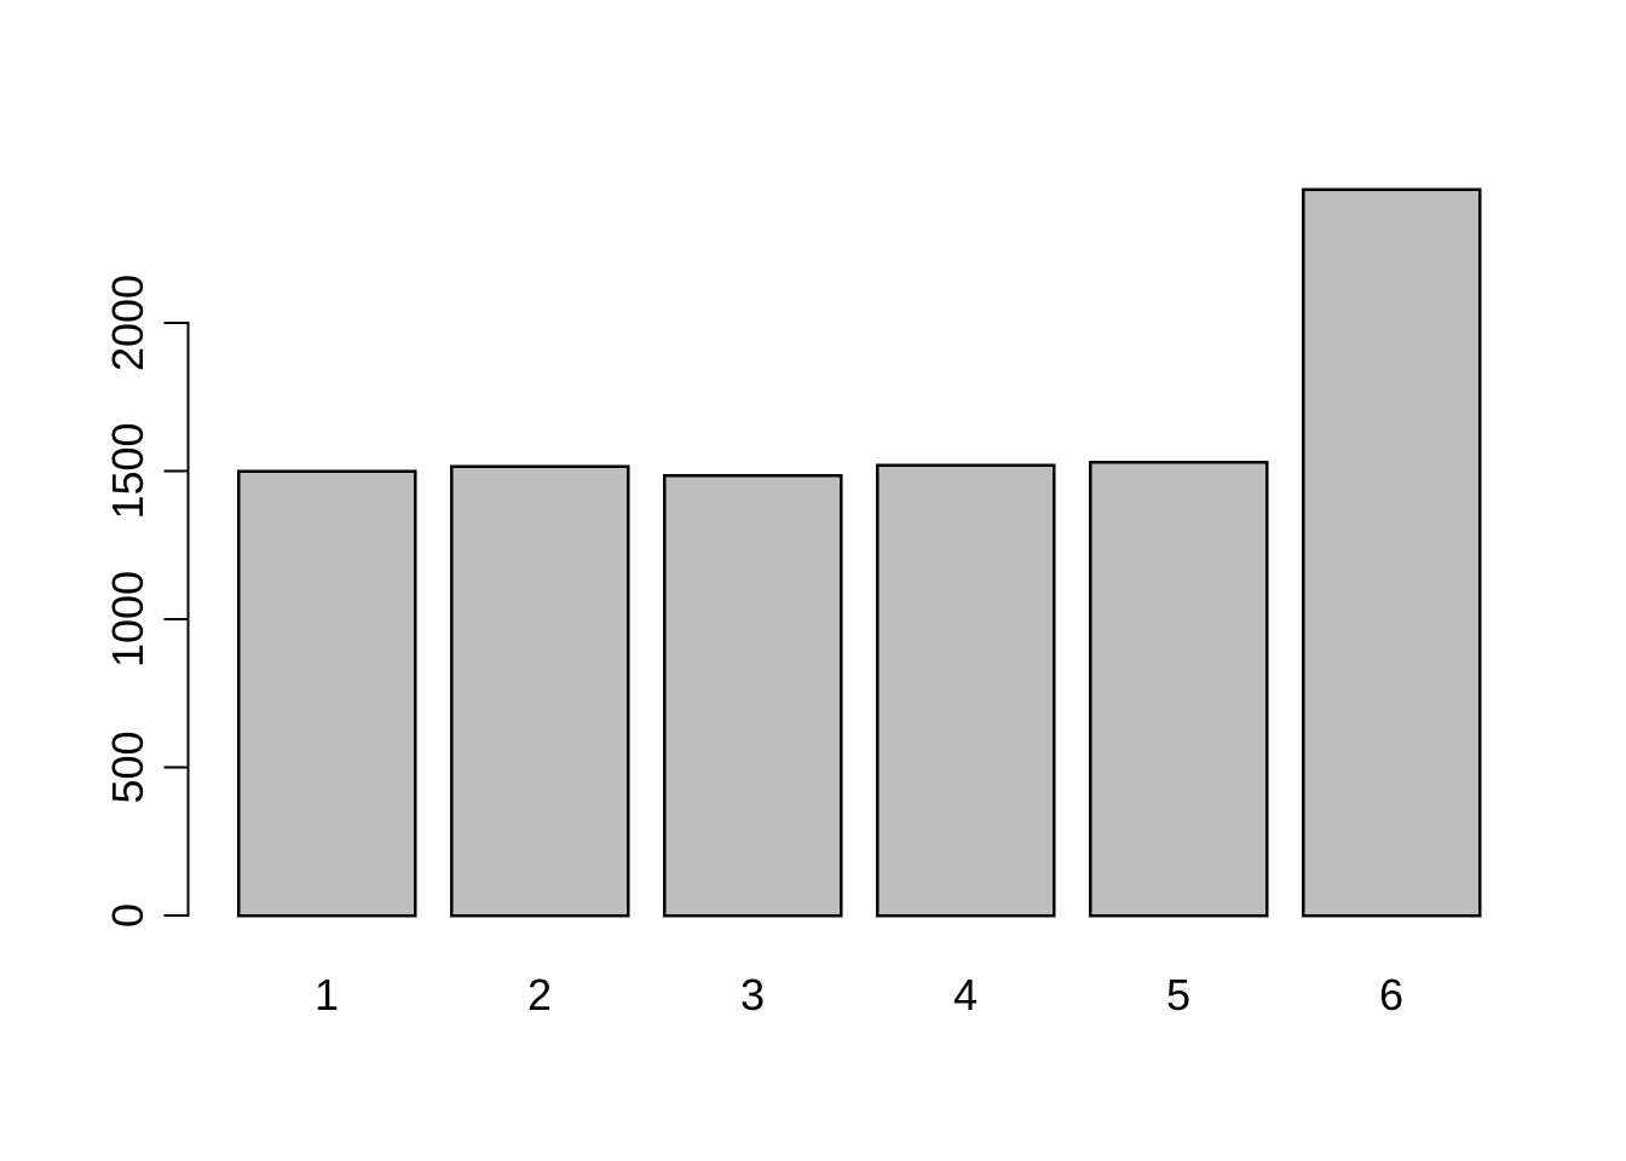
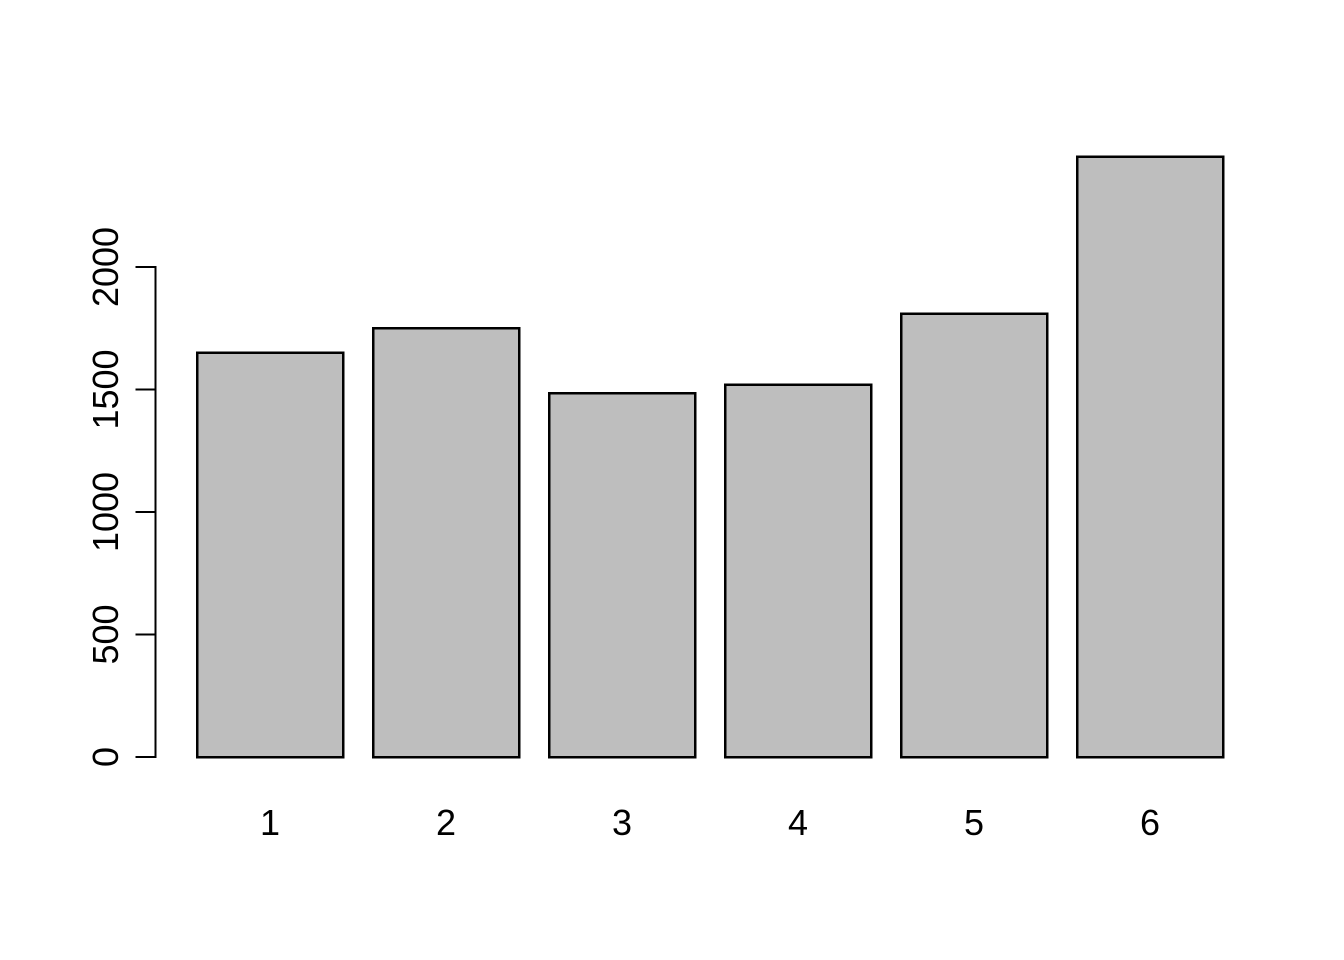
1: 1500 -> 1650
2: 1520 -> 1750
5: 1530 -> 1810
